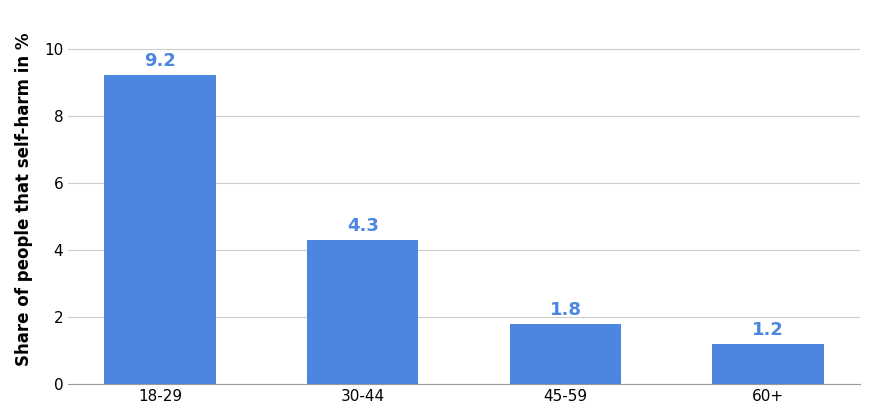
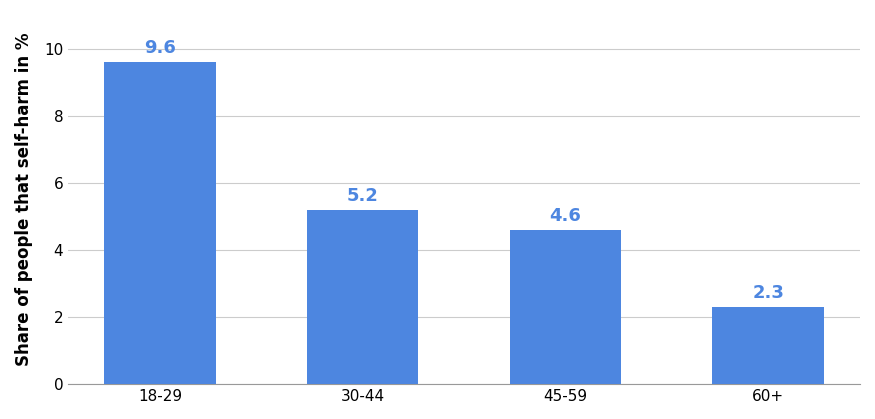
18-29: 9.2 -> 9.6
30-44: 4.3 -> 5.2
45-59: 1.8 -> 4.6
60+: 1.2 -> 2.3
